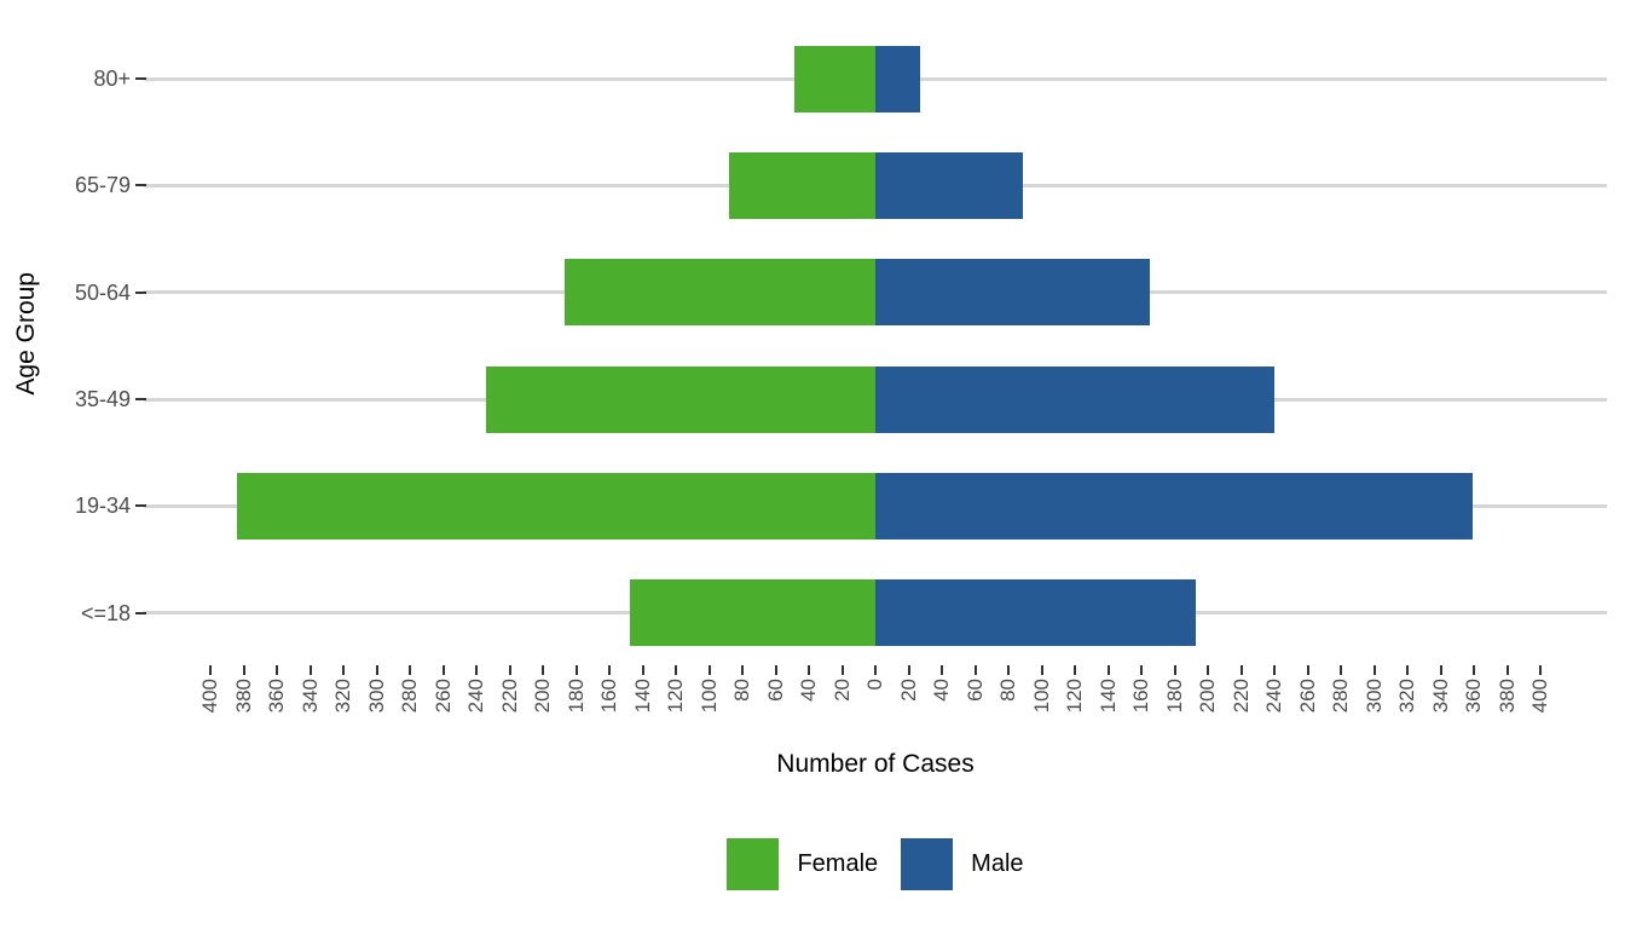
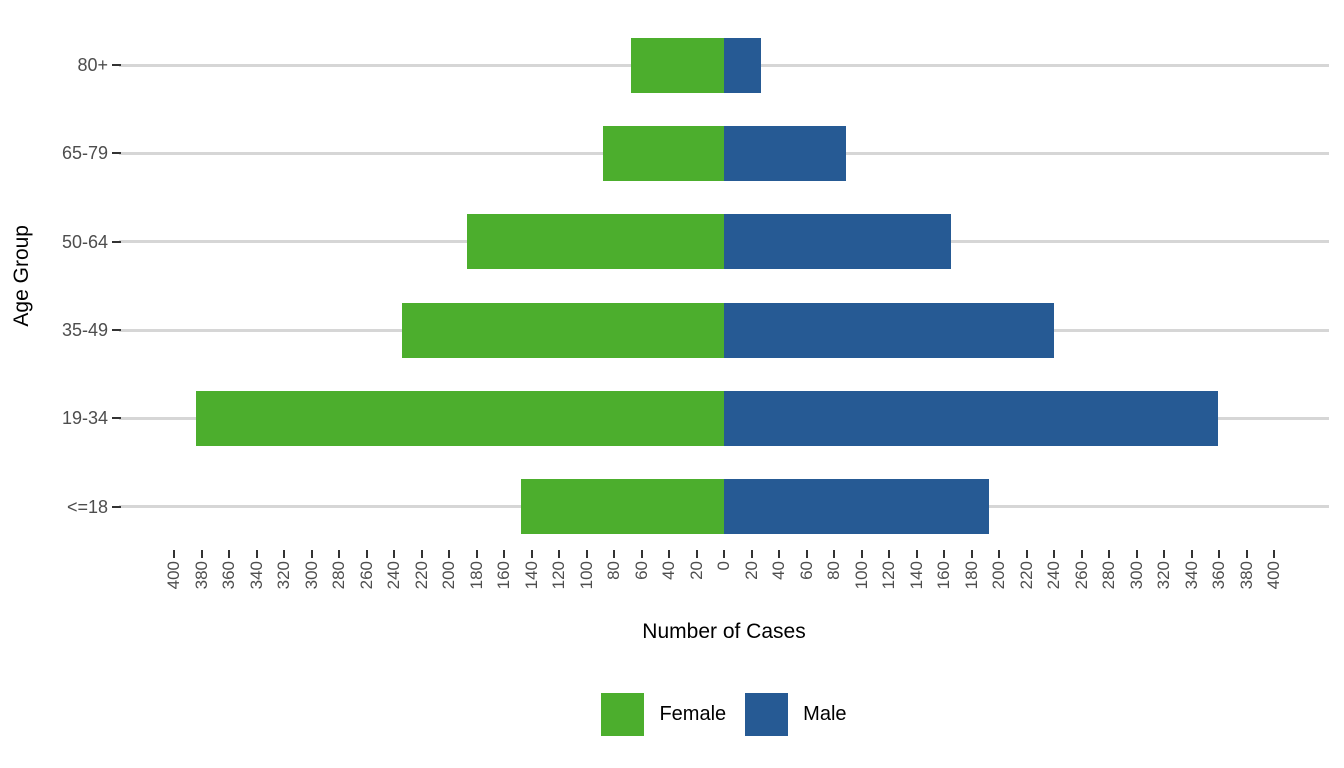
Female/80+: 49 -> 68
